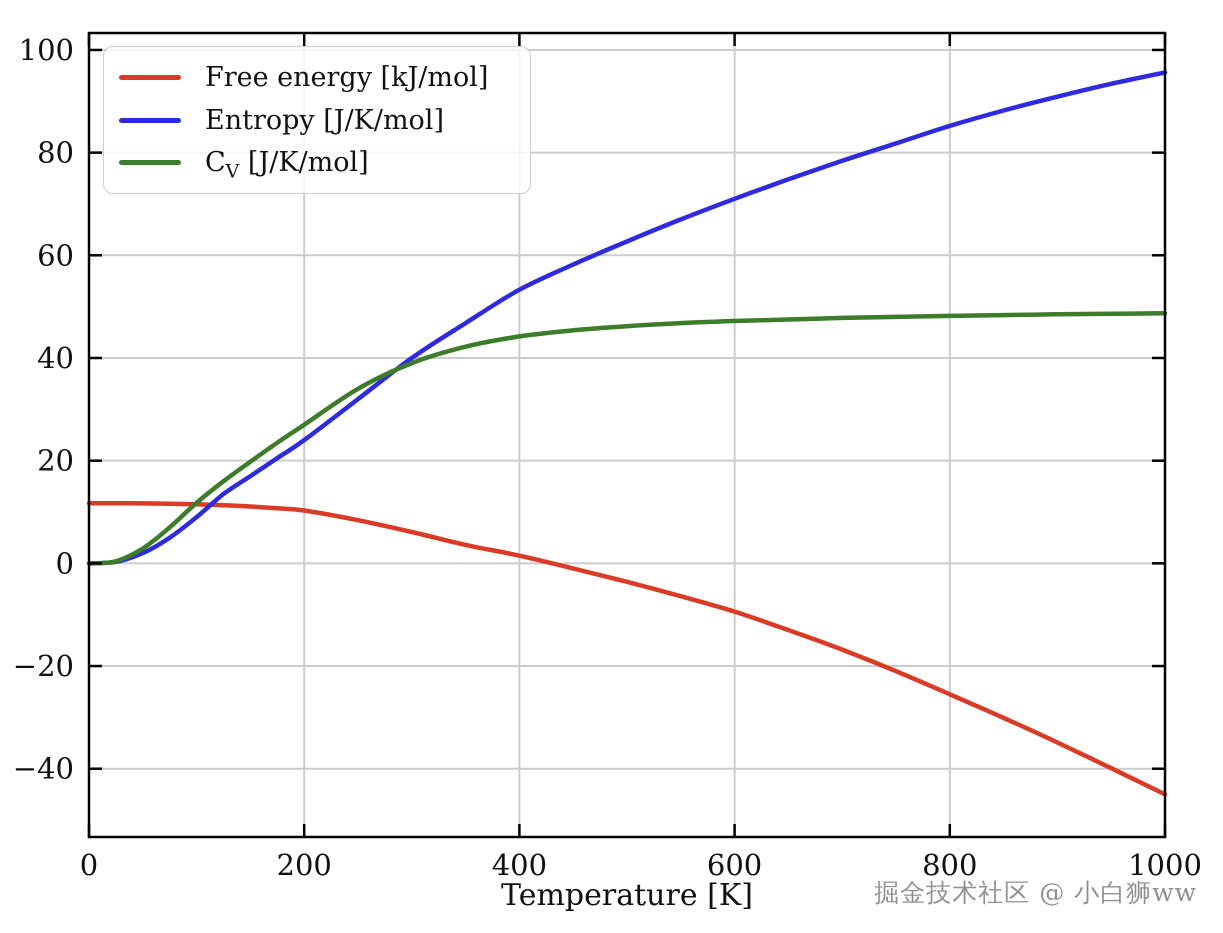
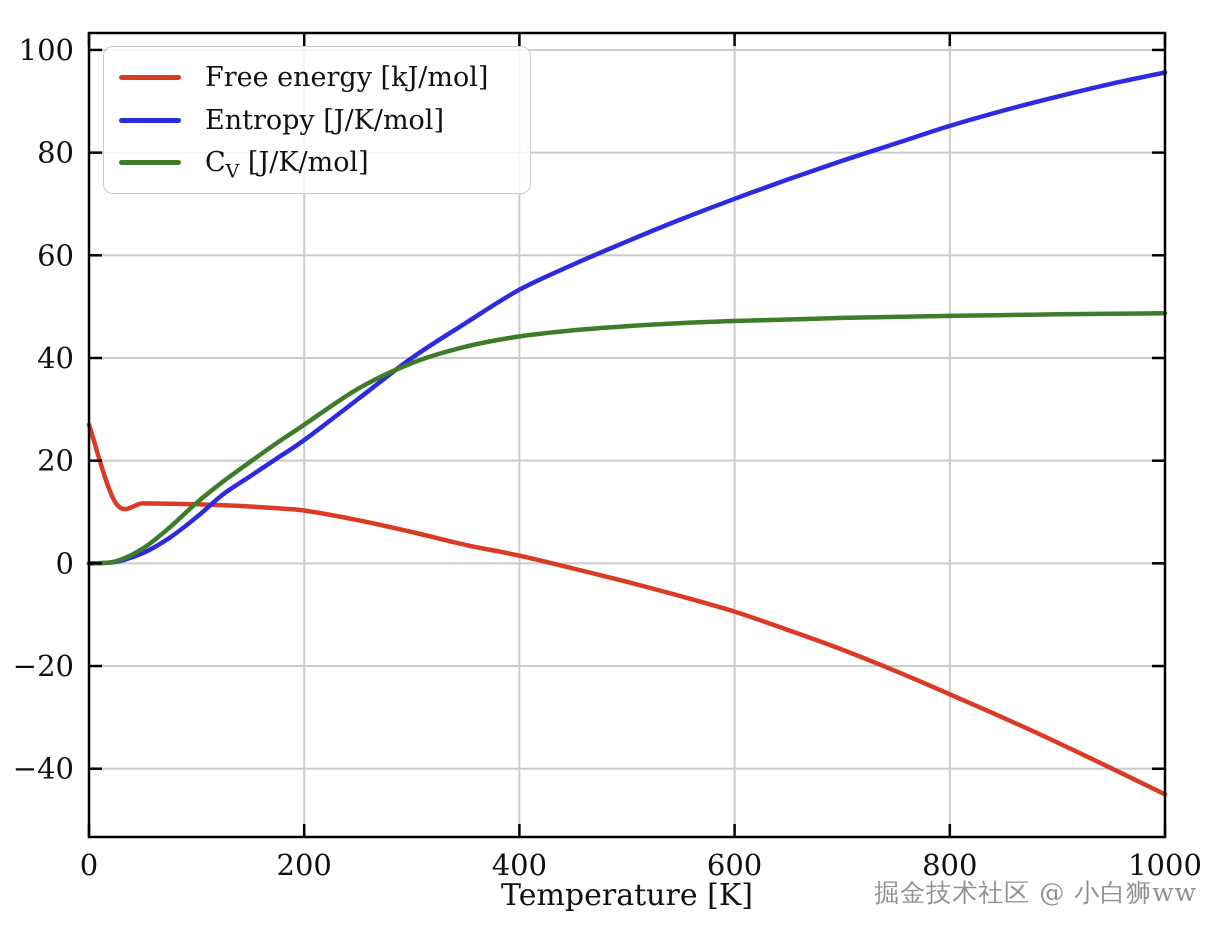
Free energy [kJ/mol]/0: 12 -> 27
